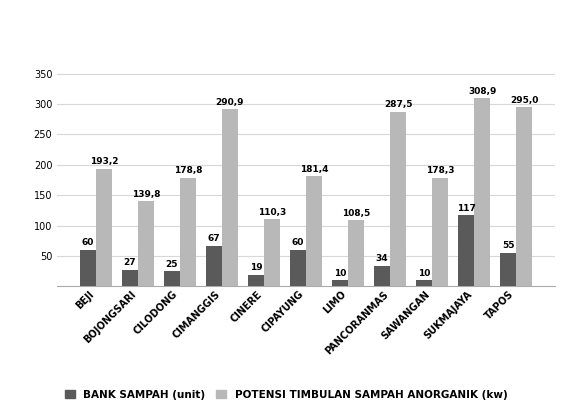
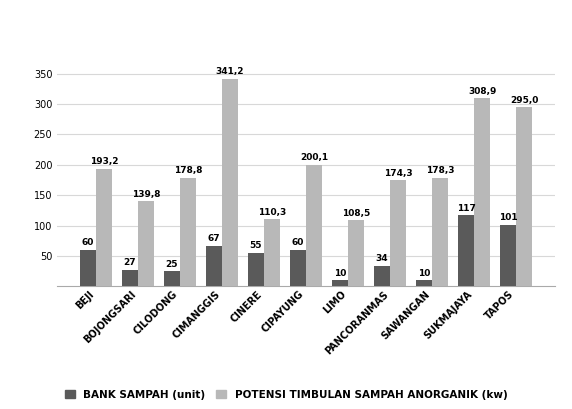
POTENSI TIMBULAN SAMPAH ANORGANIK (kw)/CIMANGGIS: 290,9 -> 341,2
BANK SAMPAH (unit)/CINERE: 19 -> 55
POTENSI TIMBULAN SAMPAH ANORGANIK (kw)/CIPAYUNG: 181,4 -> 200,1
POTENSI TIMBULAN SAMPAH ANORGANIK (kw)/PANCORANMAS: 287,5 -> 174,3
BANK SAMPAH (unit)/TAPOS: 55 -> 101
